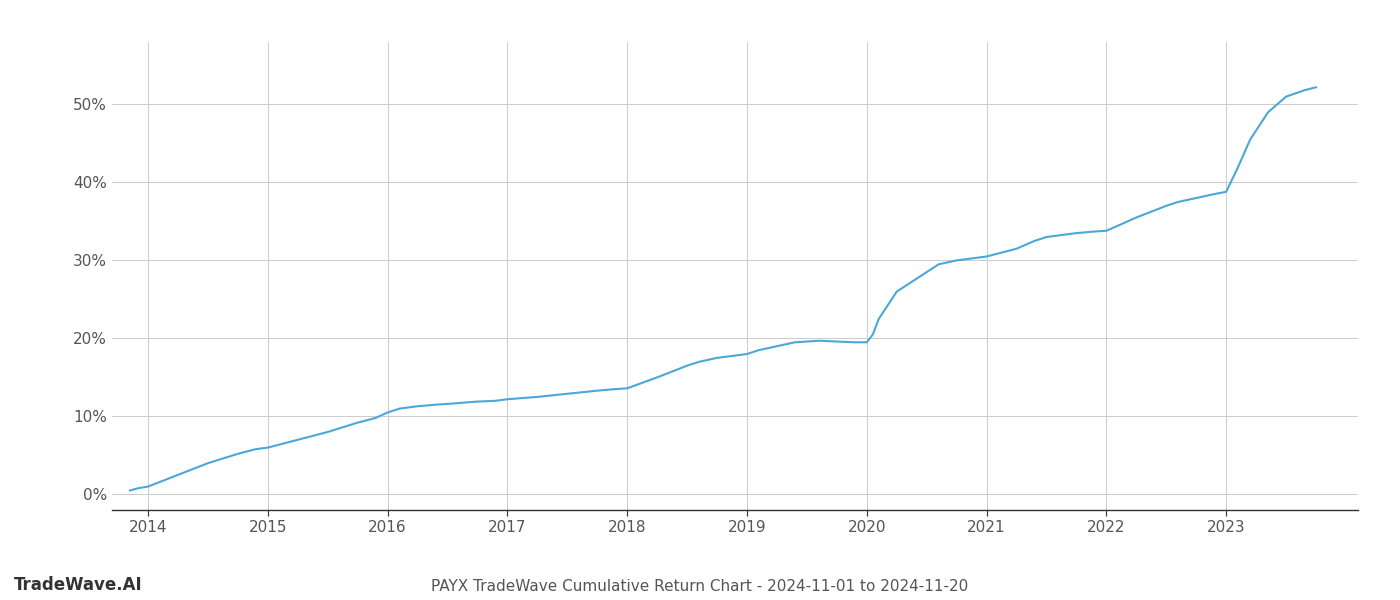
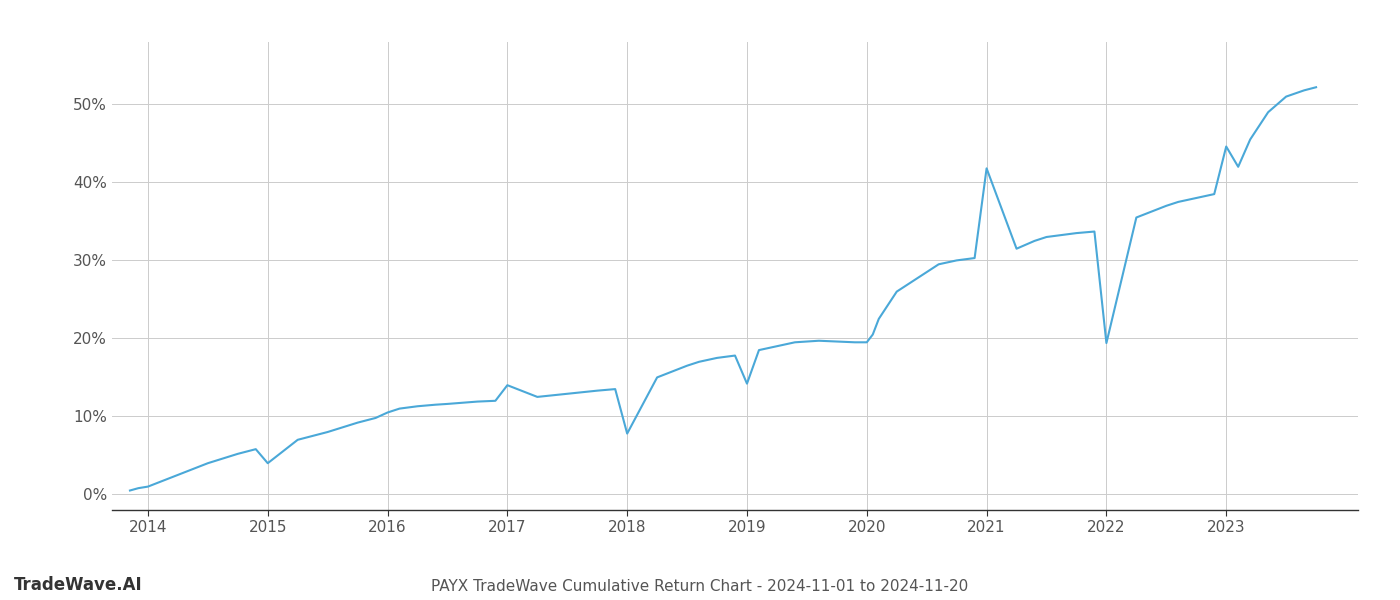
2015: 6.0% -> 4.0%
2017: 12.2% -> 14.0%
2018: 13.6% -> 7.8%
2019: 18.0% -> 14.2%
2021: 30.5% -> 41.8%
2022: 33.8% -> 19.4%
2023: 38.8% -> 44.6%
